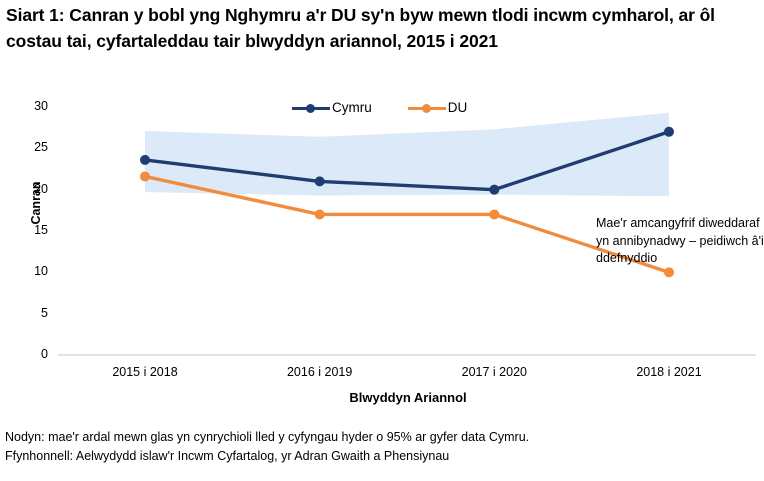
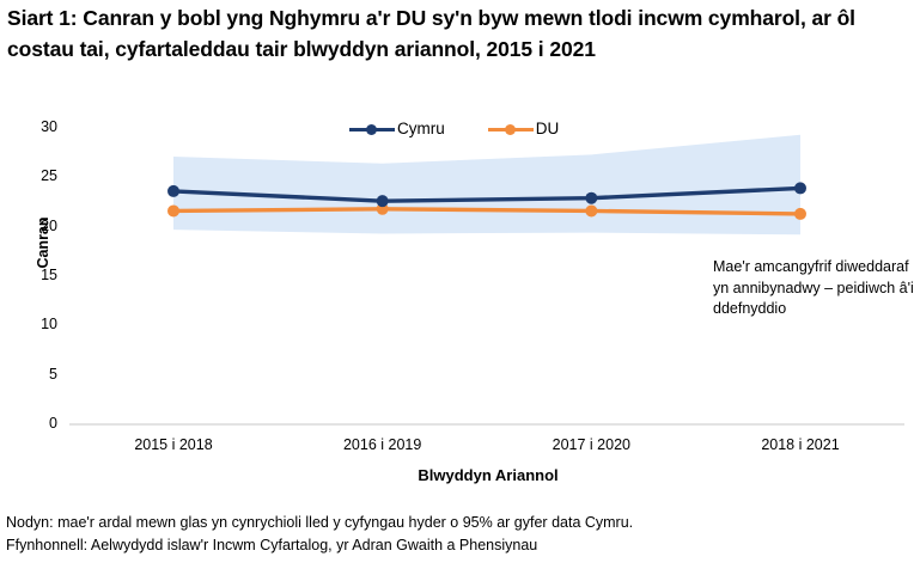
Cymru/2016 i 2019: 21 -> 23
DU/2016 i 2019: 17 -> 22
Cymru/2017 i 2020: 20 -> 23
DU/2017 i 2020: 17 -> 22
Cymru/2018 i 2021: 27 -> 24
DU/2018 i 2021: 10 -> 21
